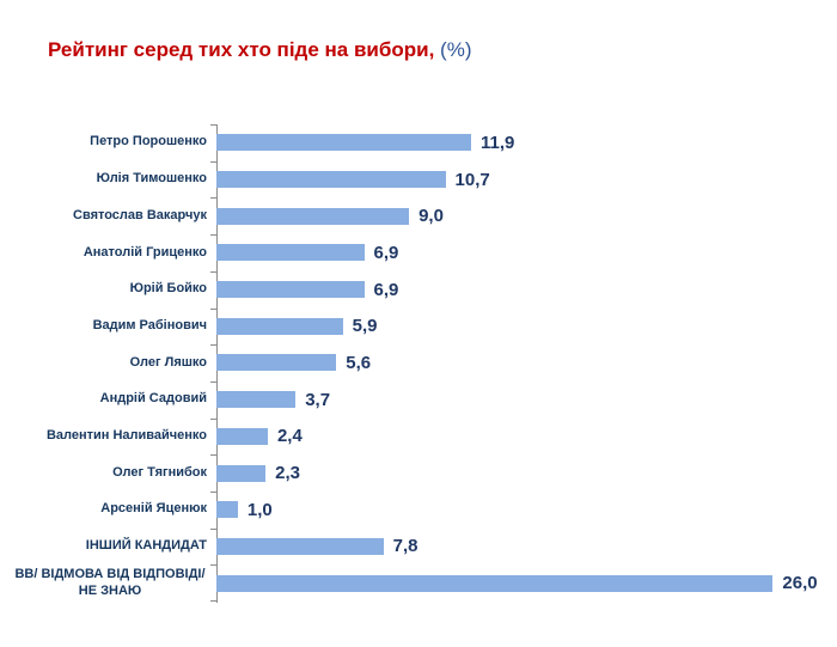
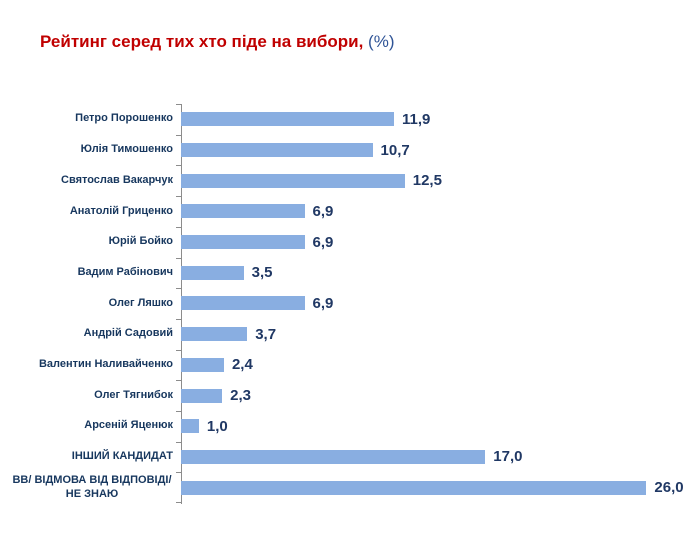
Святослав Вакарчук: 9,0 -> 12,5
Вадим Рабінович: 5,9 -> 3,5
Олег Ляшко: 5,6 -> 6,9
ІНШИЙ КАНДИДАТ: 7,8 -> 17,0
